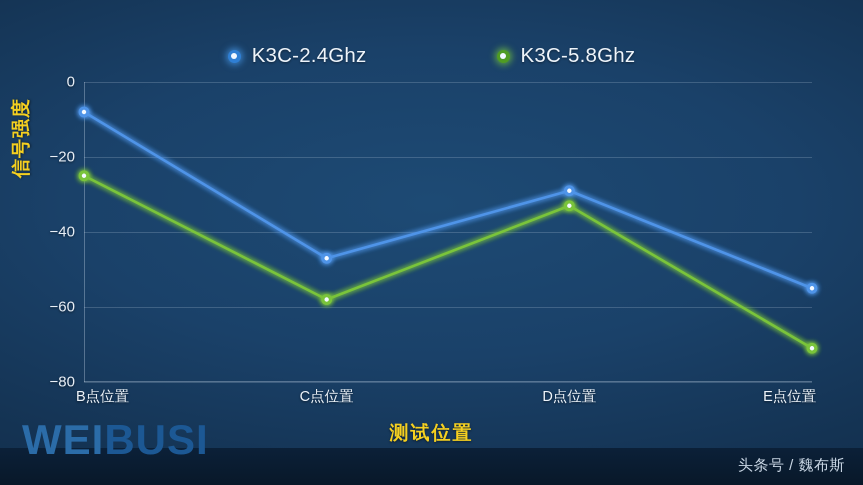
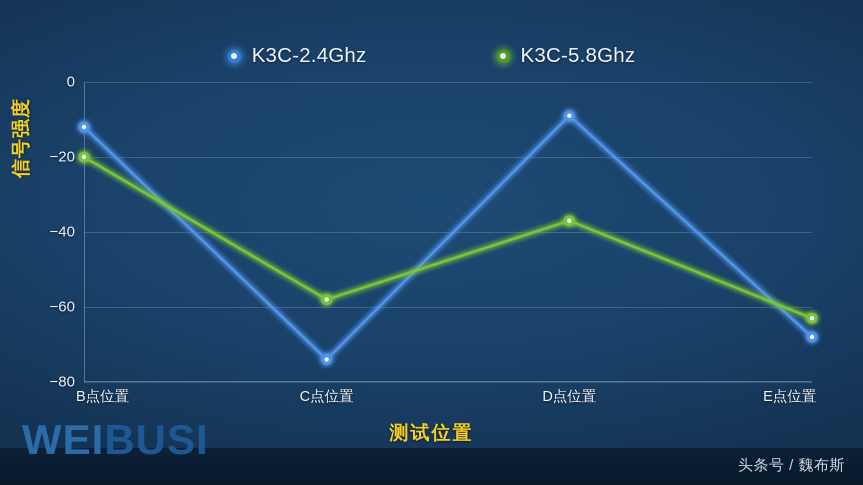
K3C-2.4Ghz/B点位置: -8 -> -12
K3C-5.8Ghz/B点位置: -25 -> -20
K3C-2.4Ghz/C点位置: -47 -> -74
K3C-2.4Ghz/D点位置: -29 -> -9
K3C-5.8Ghz/D点位置: -33 -> -37
K3C-2.4Ghz/E点位置: -55 -> -68
K3C-5.8Ghz/E点位置: -71 -> -63
